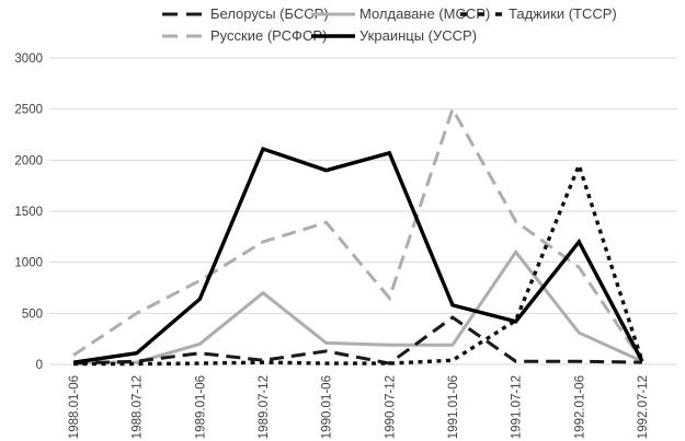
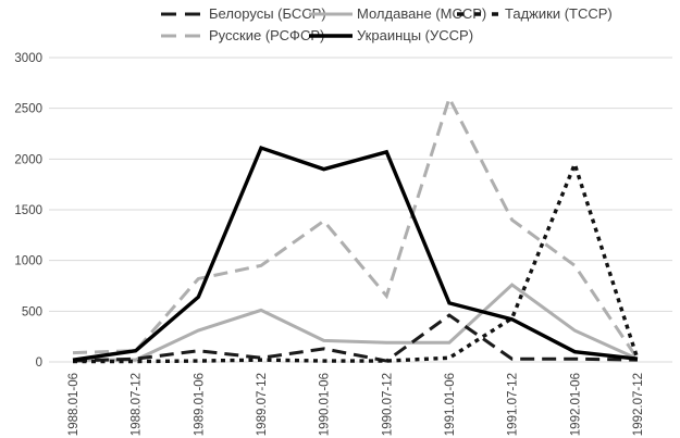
Русские (РСФСР)/1988.07-12: 500 -> 100
Молдаване (МССР)/1989.01-06: 200 -> 300
Молдаване (МССР)/1989.07-12: 700 -> 500
Русские (РСФСР)/1989.07-12: 1200 -> 1000
Русские (РСФСР)/1991.01-06: 2500 -> 2600
Молдаване (МССР)/1991.07-12: 1100 -> 800
Украинцы (УССР)/1992.01-06: 1200 -> 100
